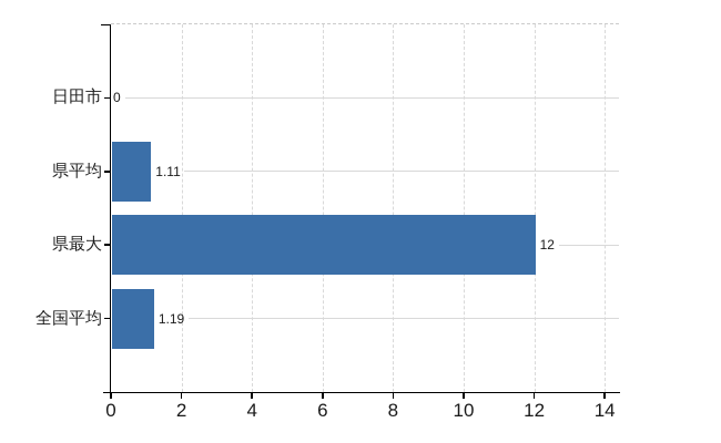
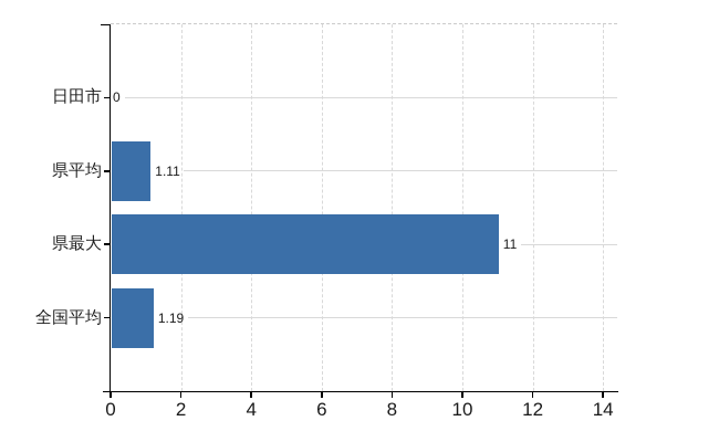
県最大: 12 -> 11
